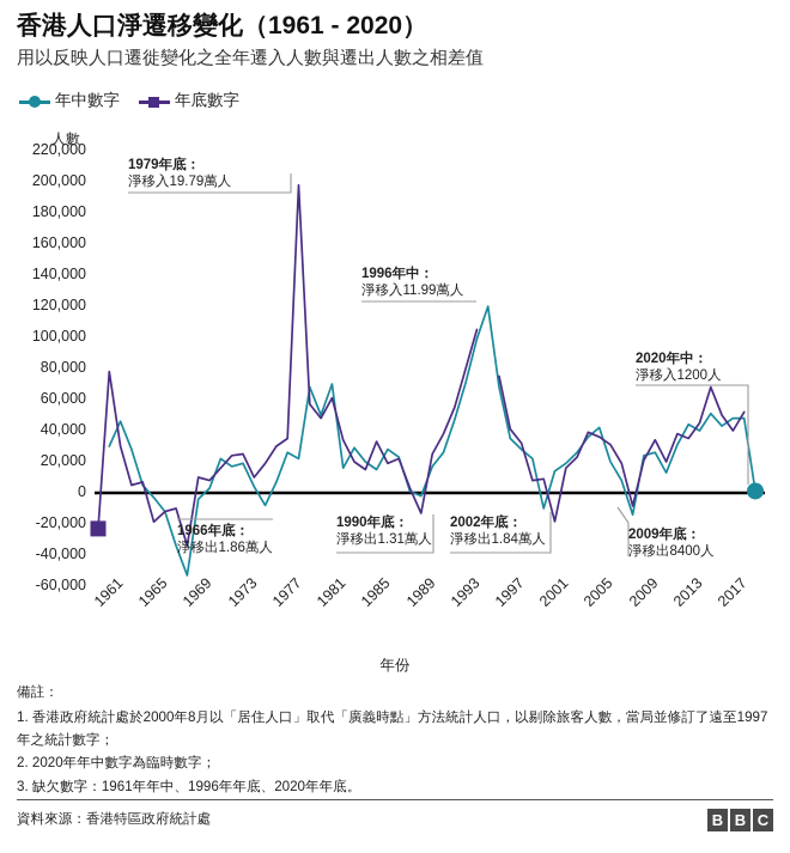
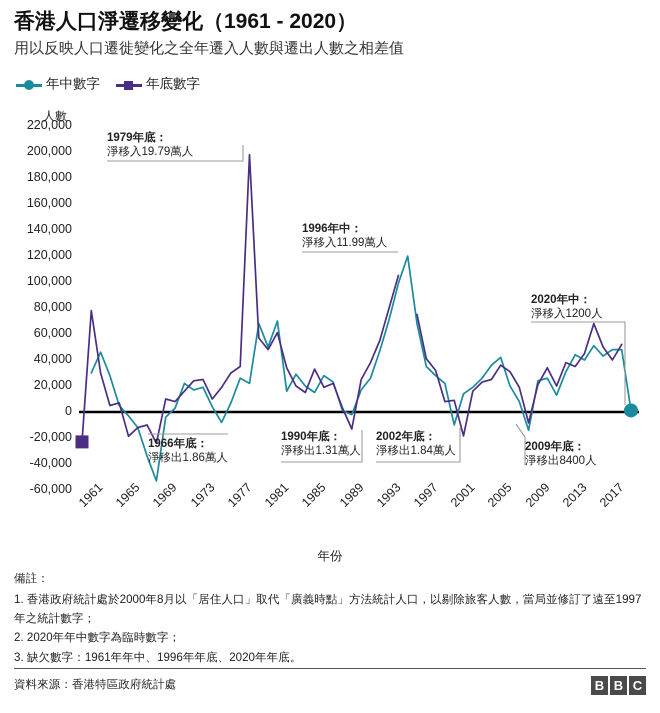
年底數字/1969: -34000 -> -24000
年底數字/2005: 39000 -> 25000
